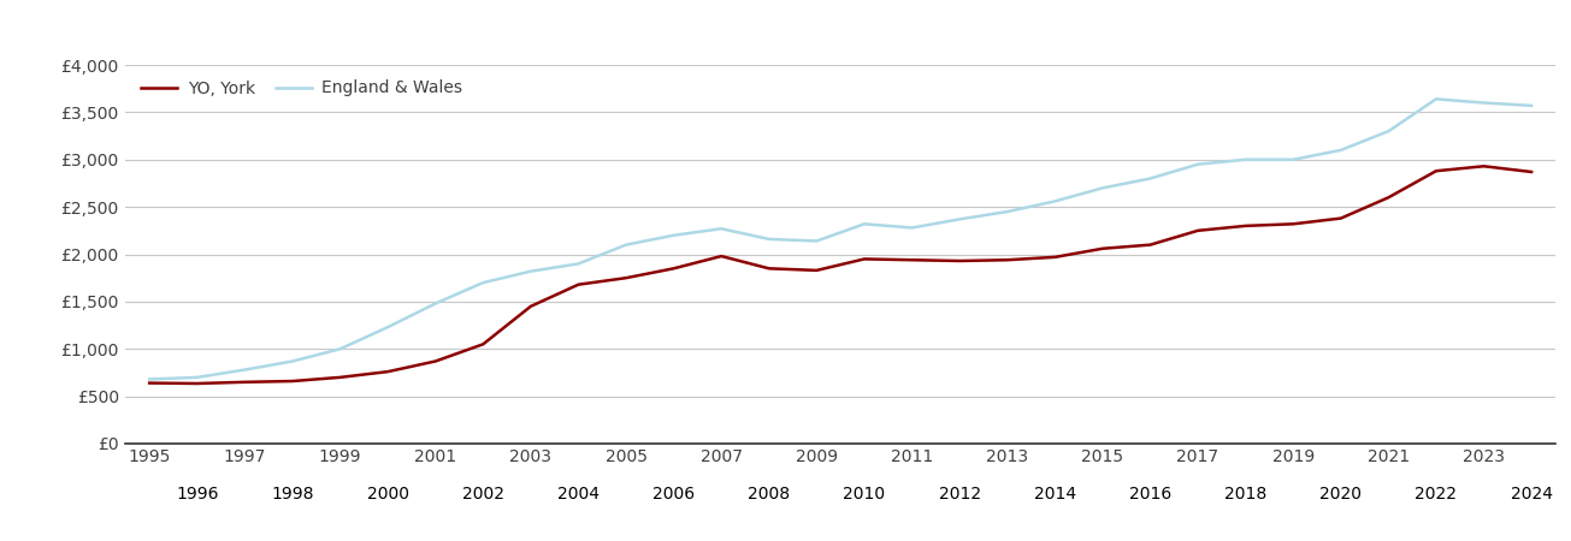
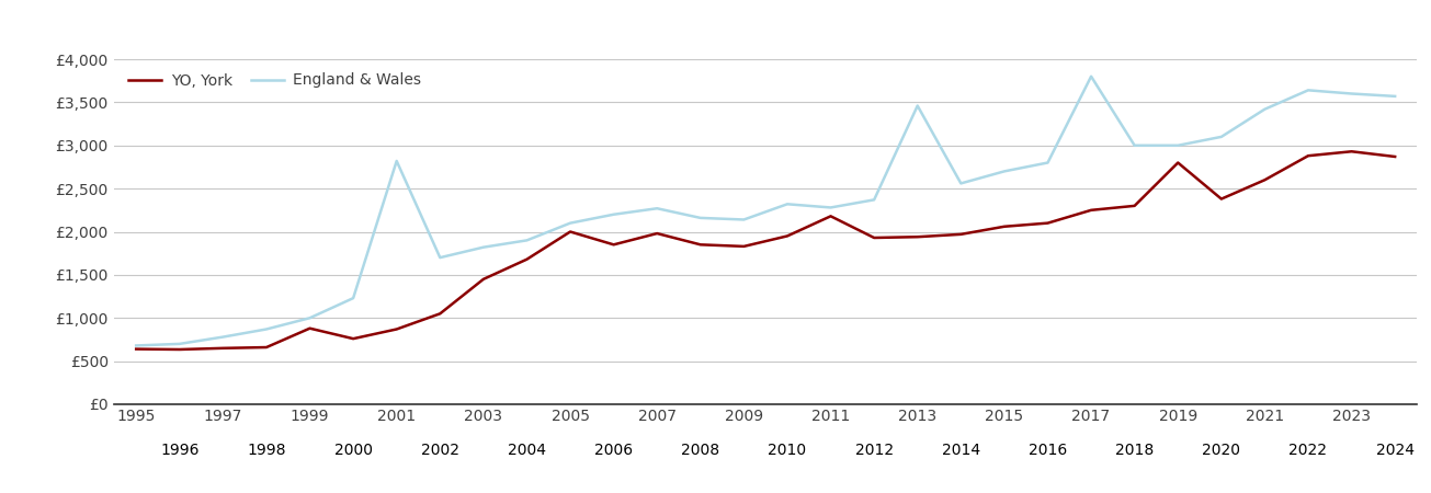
YO, York/1999: £700 -> £880
England & Wales/2001: £1,480 -> £2,820
YO, York/2005: £1,750 -> £2,000
YO, York/2011: £1,940 -> £2,180
England & Wales/2013: £2,450 -> £3,460
England & Wales/2017: £2,950 -> £3,800
YO, York/2019: £2,320 -> £2,800
England & Wales/2021: £3,300 -> £3,420
